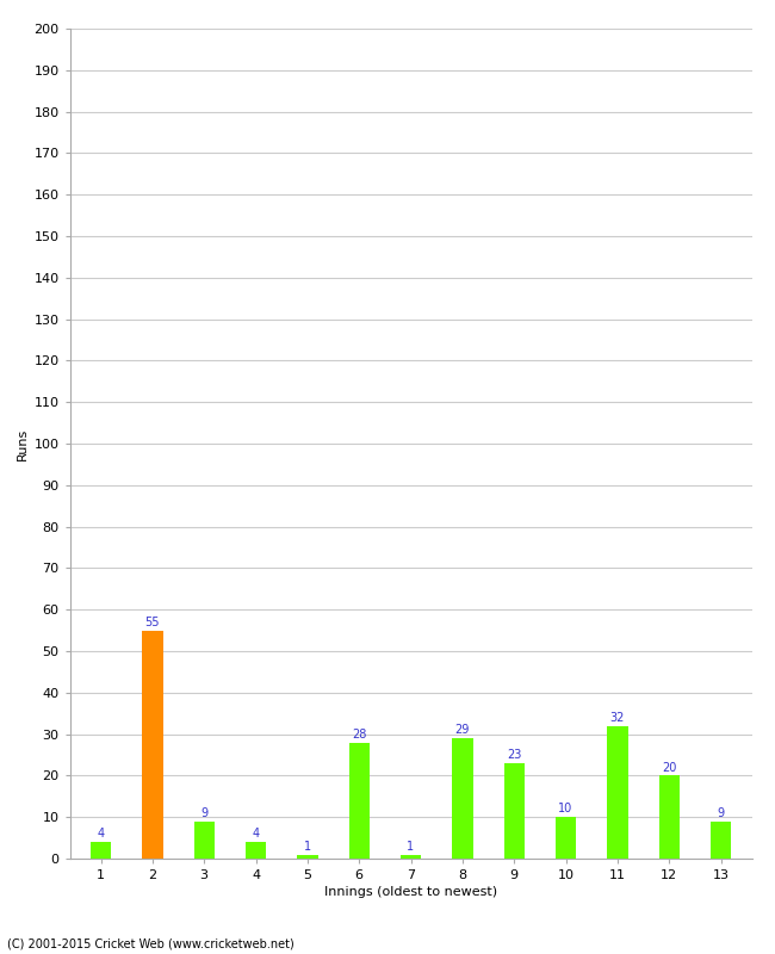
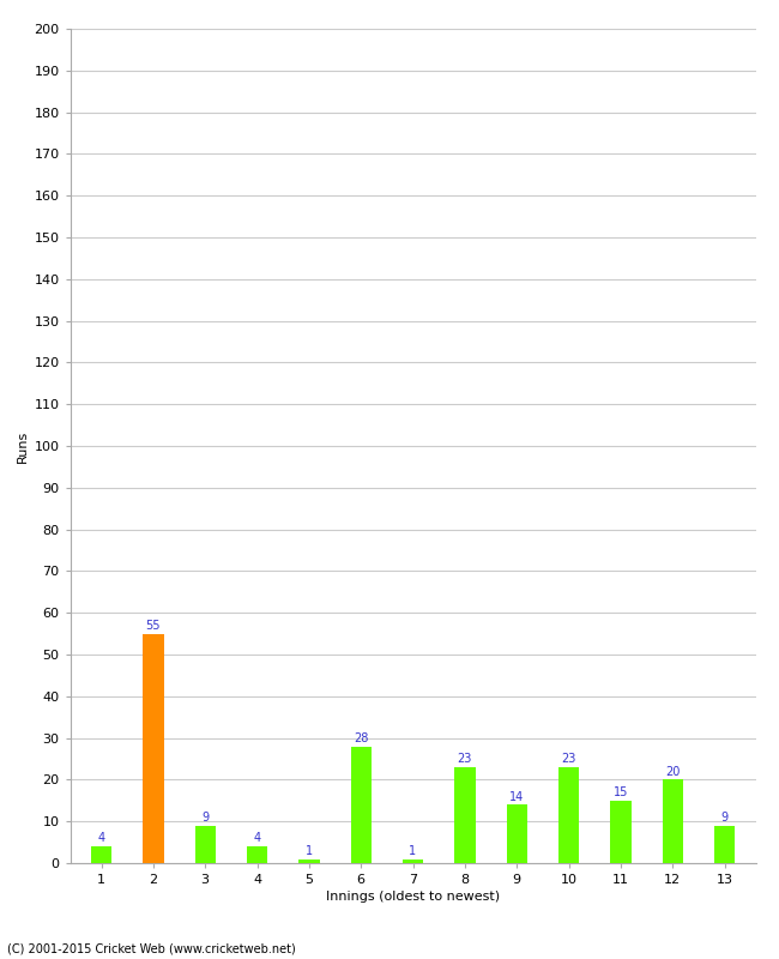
8: 29 -> 23
9: 23 -> 14
10: 10 -> 23
11: 32 -> 15
